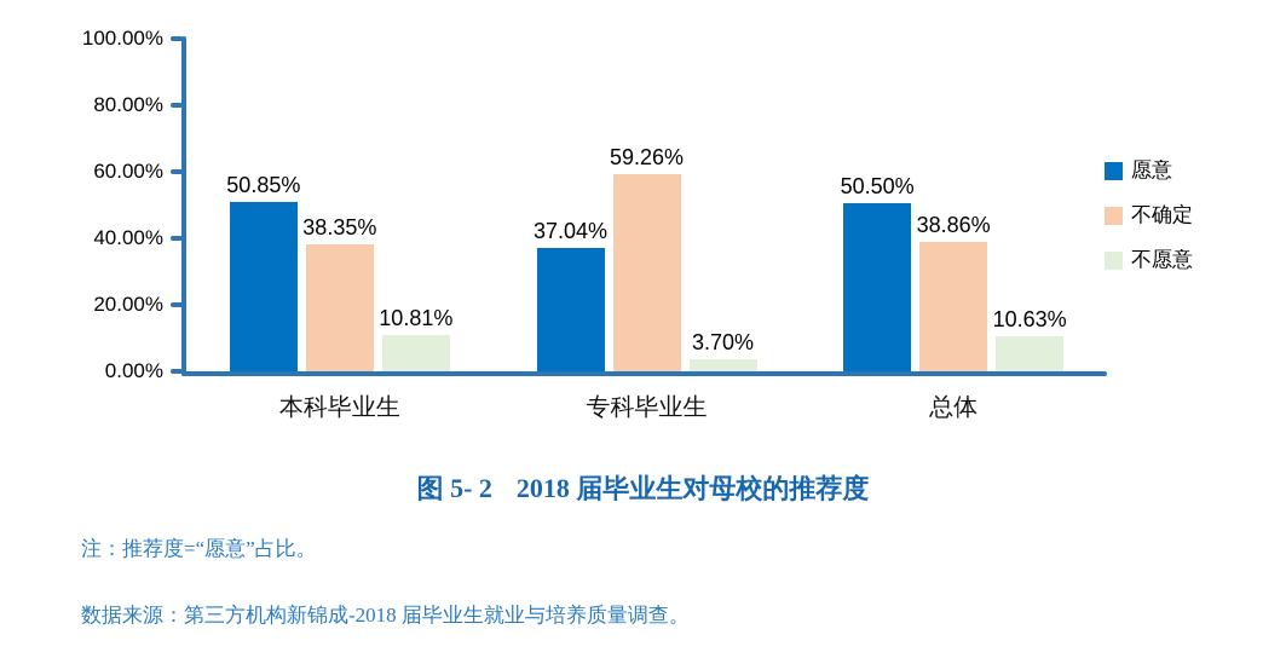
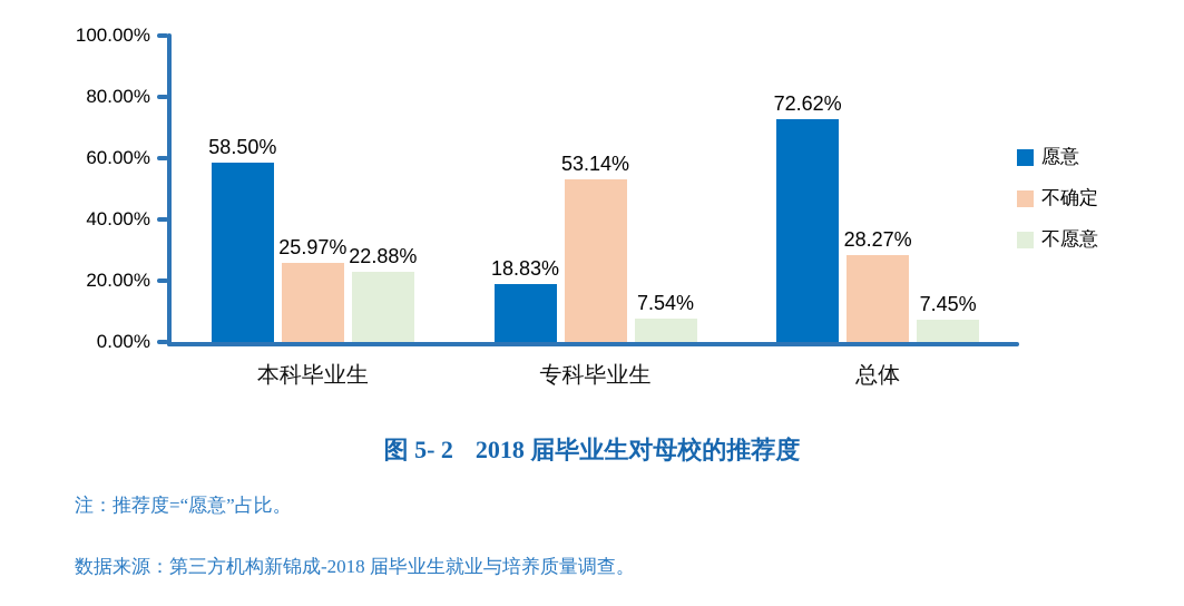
愿意/本科毕业生: 50.85% -> 58.50%
不确定/本科毕业生: 38.35% -> 25.97%
不愿意/本科毕业生: 10.81% -> 22.88%
愿意/专科毕业生: 37.04% -> 18.83%
不确定/专科毕业生: 59.26% -> 53.14%
不愿意/专科毕业生: 3.70% -> 7.54%
愿意/总体: 50.50% -> 72.62%
不确定/总体: 38.86% -> 28.27%
不愿意/总体: 10.63% -> 7.45%
